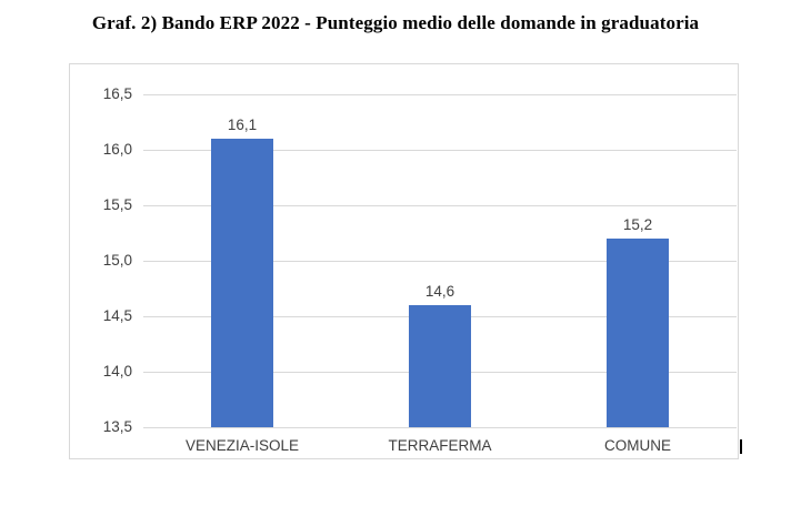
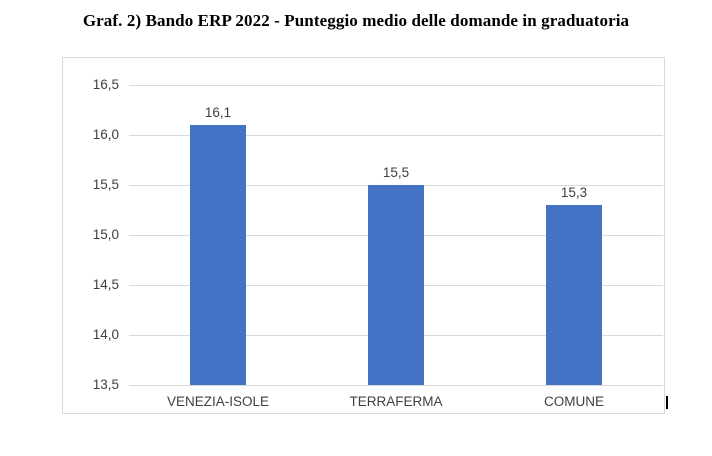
TERRAFERMA: 14,6 -> 15,5
COMUNE: 15,2 -> 15,3
